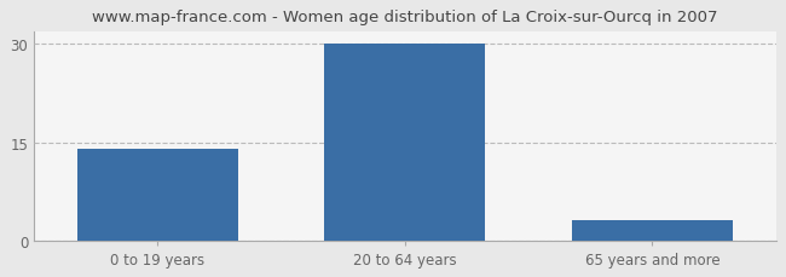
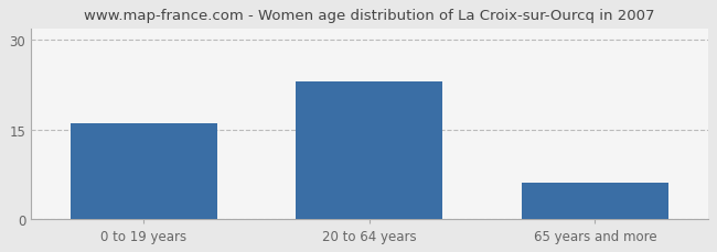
0 to 19 years: 14 -> 16
20 to 64 years: 30 -> 23
65 years and more: 3 -> 6
